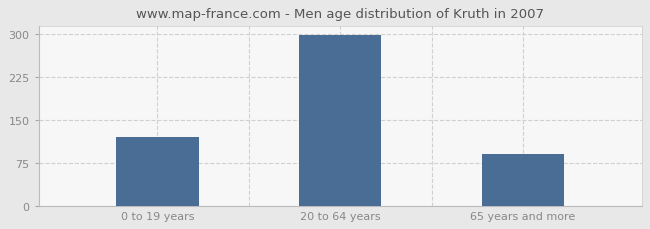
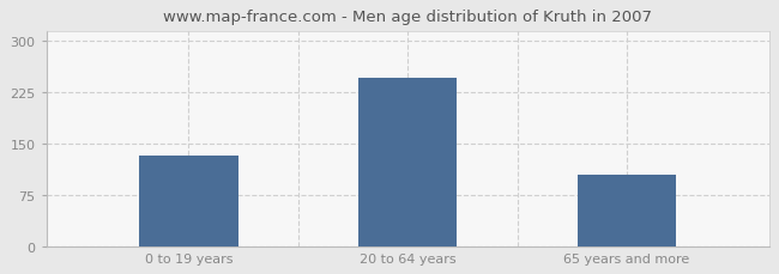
0 to 19 years: 120 -> 132
20 to 64 years: 299 -> 246
65 years and more: 90 -> 104
